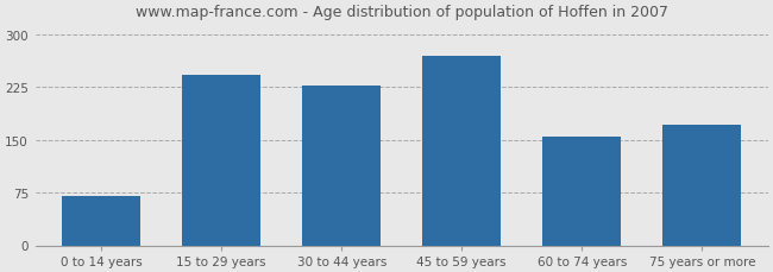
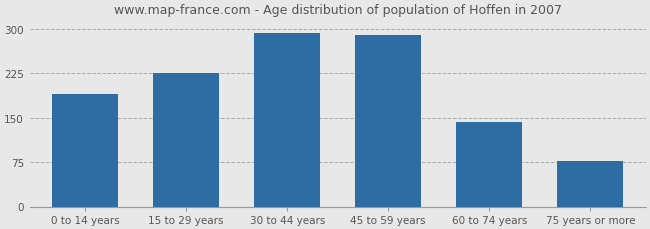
0 to 14 years: 70 -> 190
15 to 29 years: 242 -> 225
30 to 44 years: 228 -> 293
45 to 59 years: 270 -> 290
60 to 74 years: 154 -> 143
75 years or more: 172 -> 77
